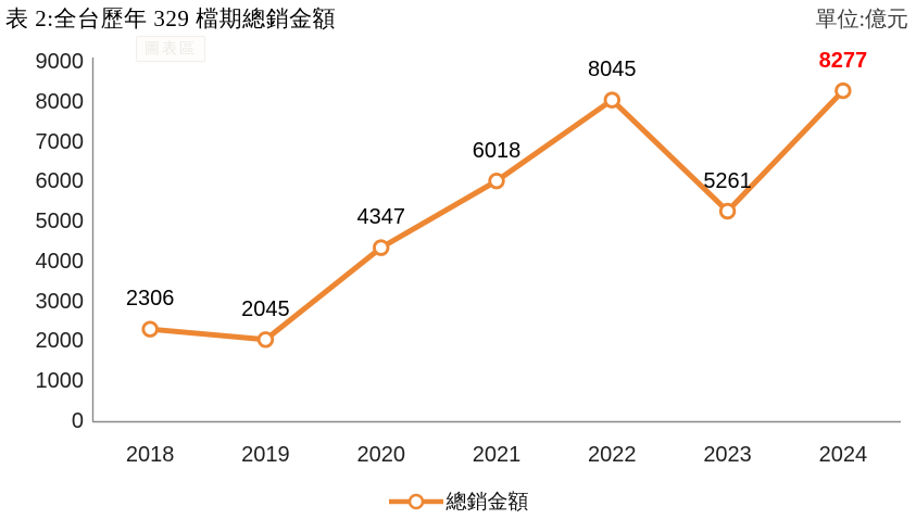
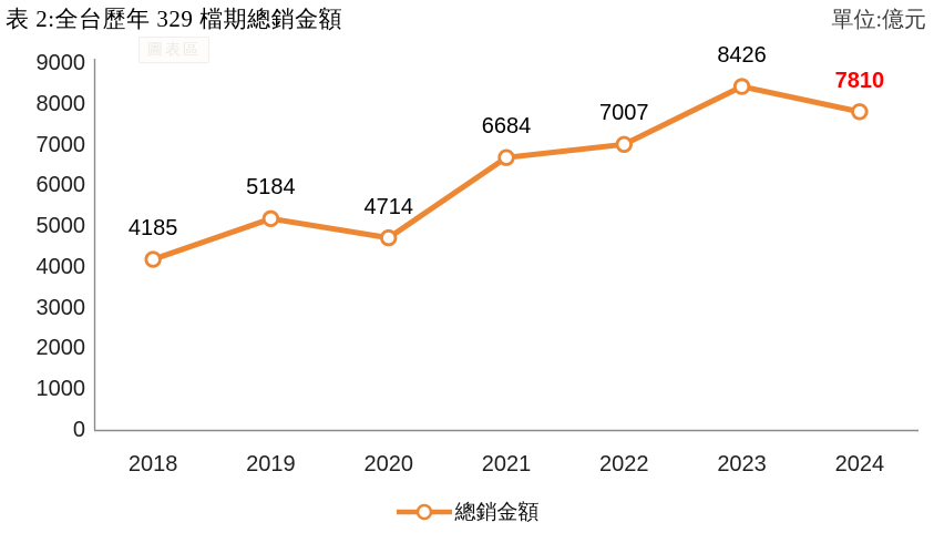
2018: 2306 -> 4185
2019: 2045 -> 5184
2020: 4347 -> 4714
2021: 6018 -> 6684
2022: 8045 -> 7007
2023: 5261 -> 8426
2024: 8277 -> 7810
